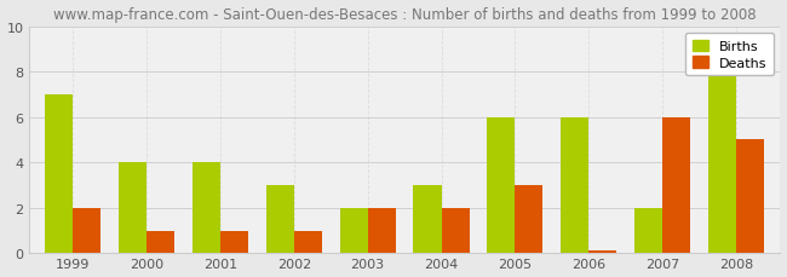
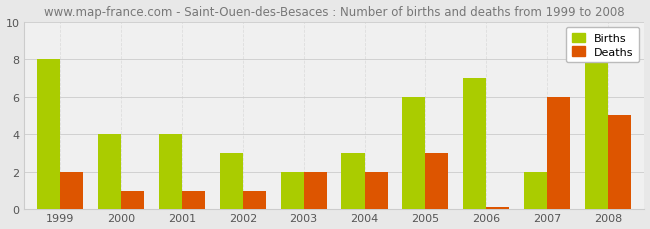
Births/1999: 7 -> 8
Births/2006: 6 -> 7
